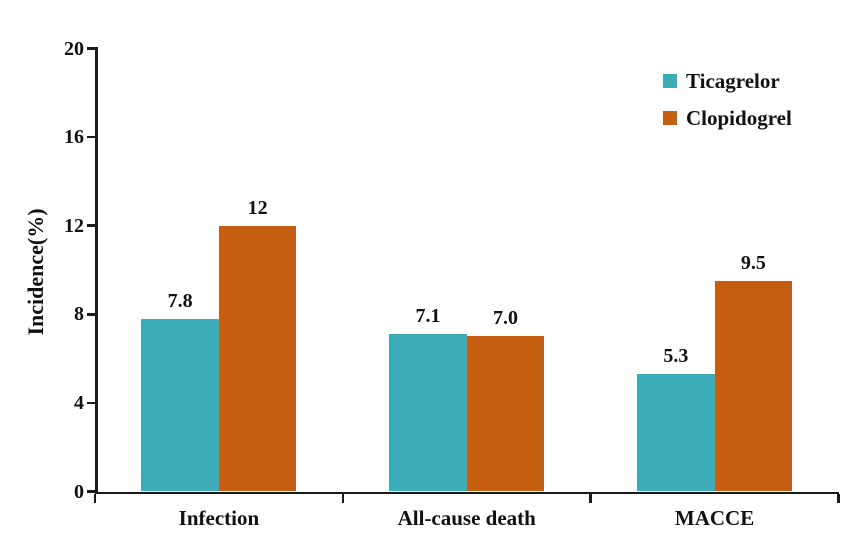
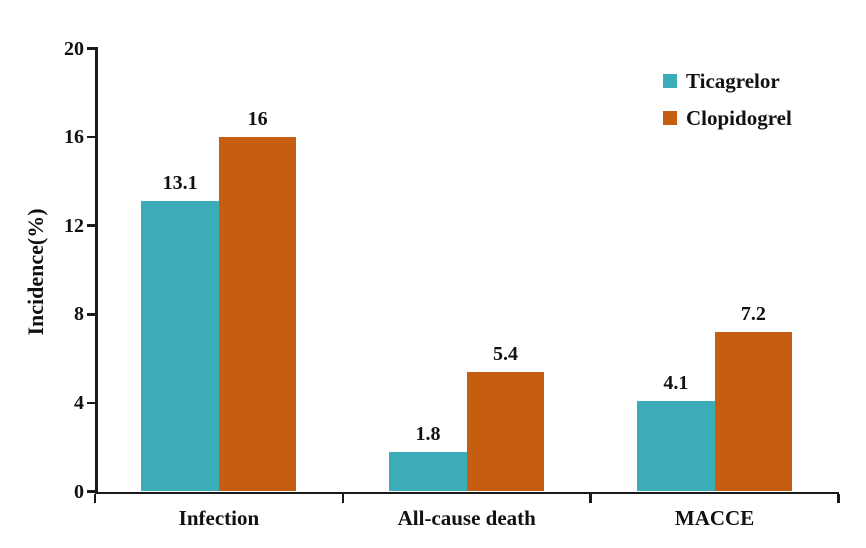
Ticagrelor/Infection: 7.8 -> 13.1
Clopidogrel/Infection: 12 -> 16
Ticagrelor/All-cause death: 7.1 -> 1.8
Clopidogrel/All-cause death: 7.0 -> 5.4
Ticagrelor/MACCE: 5.3 -> 4.1
Clopidogrel/MACCE: 9.5 -> 7.2
